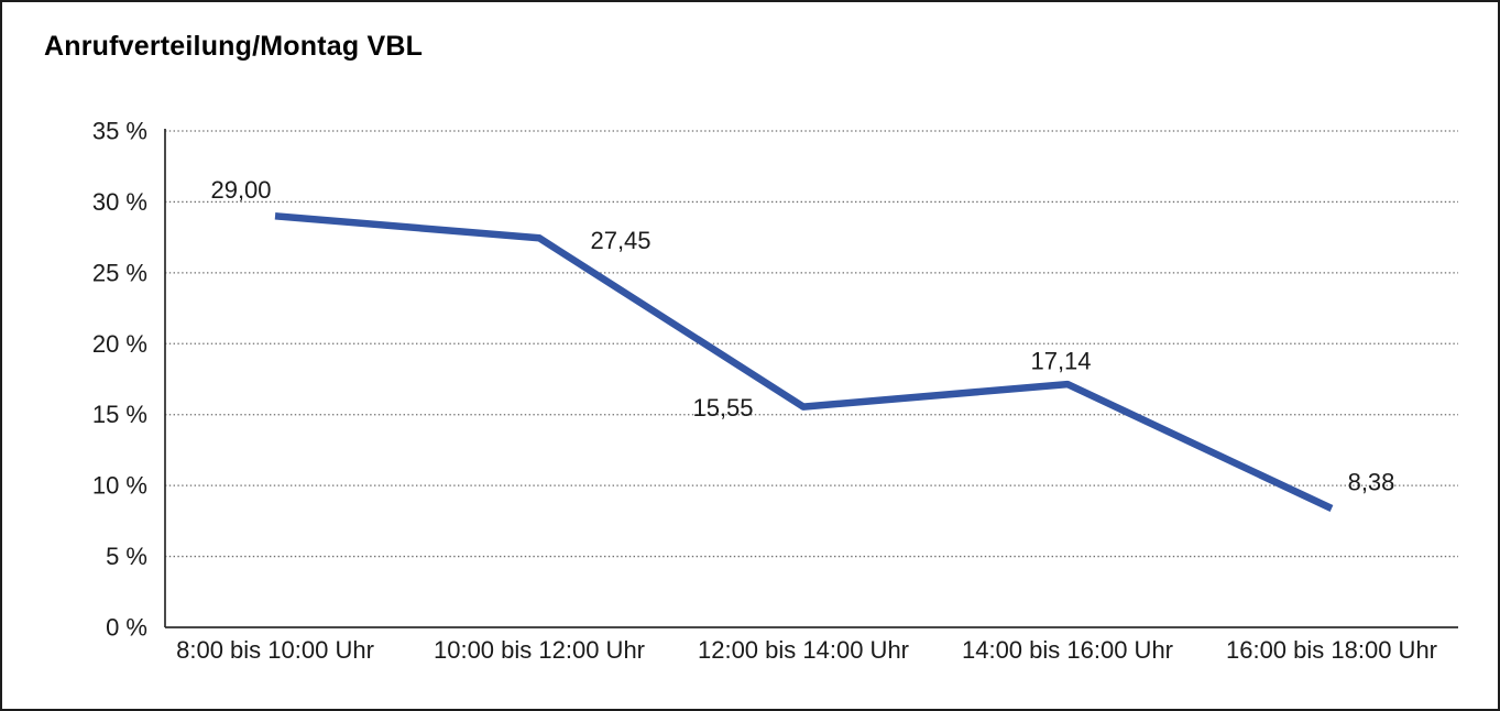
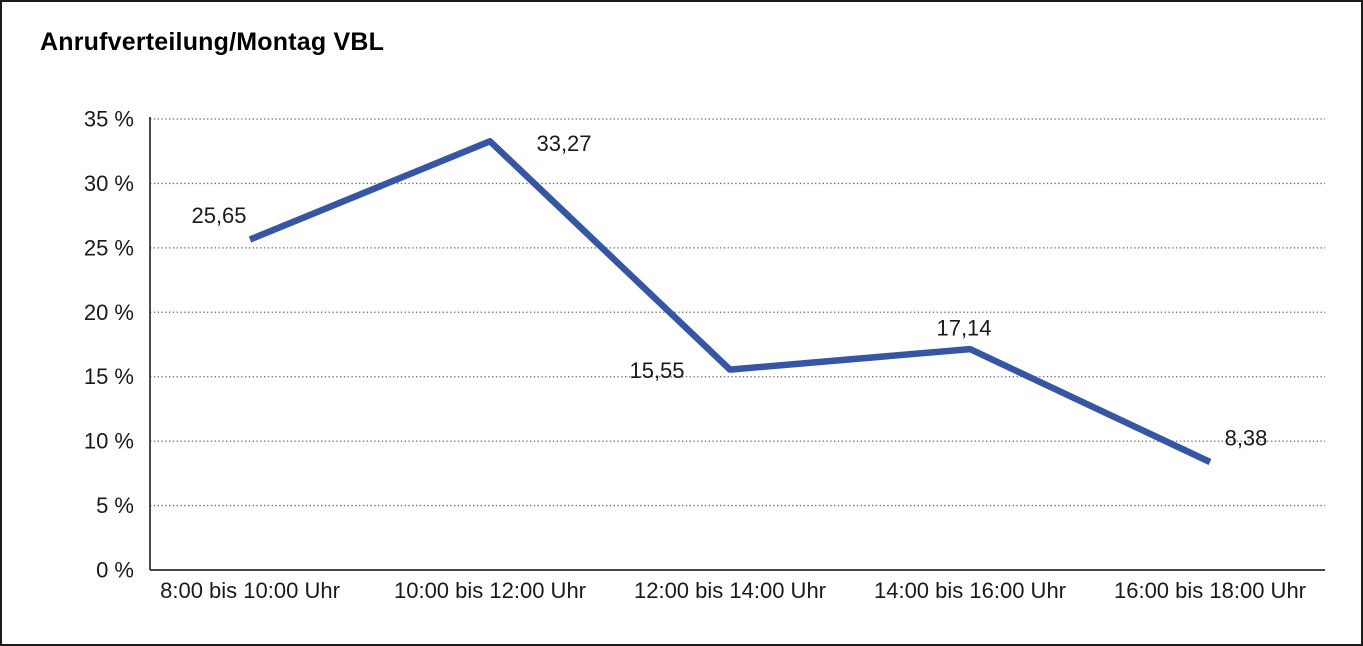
8:00 bis 10:00 Uhr: 29,00 -> 25,65
10:00 bis 12:00 Uhr: 27,45 -> 33,27
